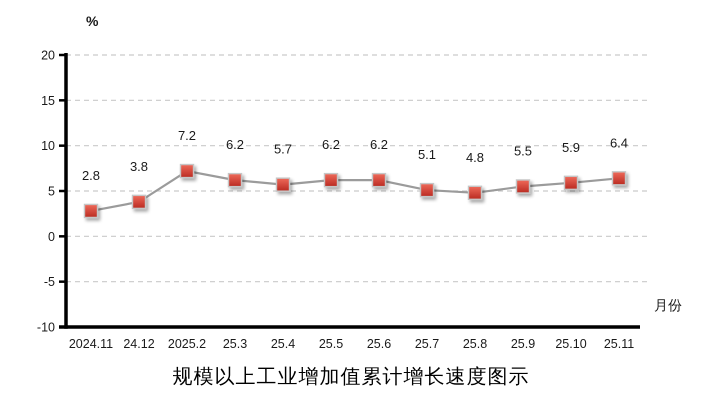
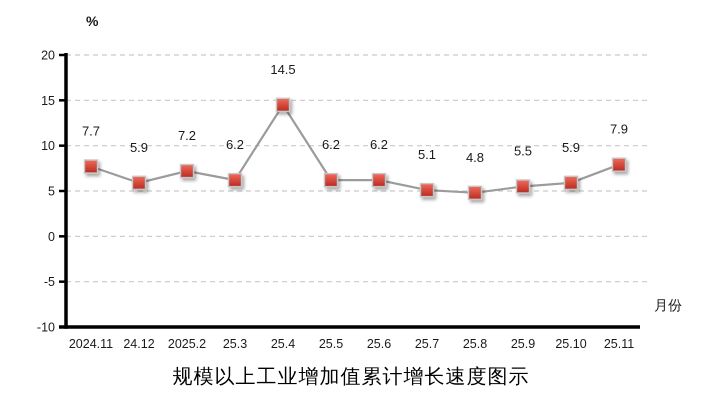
2024.11: 2.8 -> 7.7
24.12: 3.8 -> 5.9
25.4: 5.7 -> 14.5
25.11: 6.4 -> 7.9
